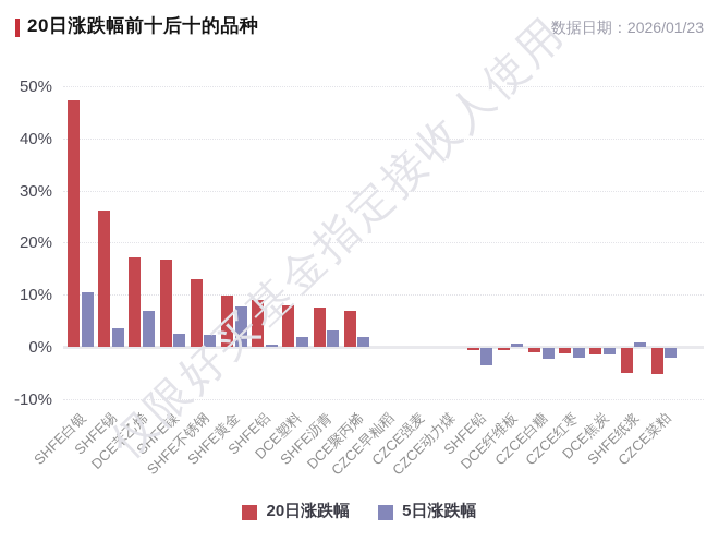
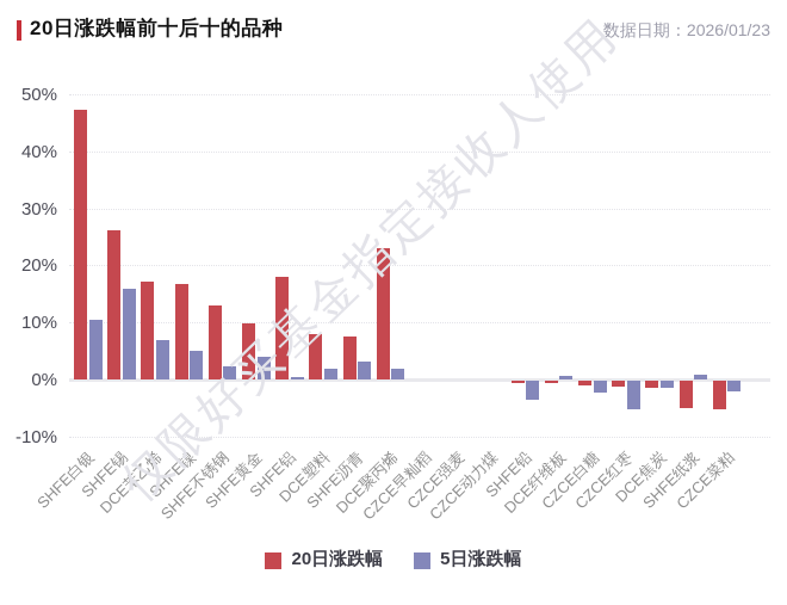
5日涨跌幅/SHFE锡: 4% -> 16%
5日涨跌幅/SHFE镍: 2% -> 5%
5日涨跌幅/SHFE黄金: 8% -> 4%
20日涨跌幅/SHFE铝: 9% -> 18%
20日涨跌幅/DCE聚丙烯: 7% -> 23%
5日涨跌幅/CZCE红枣: -2% -> -5%
